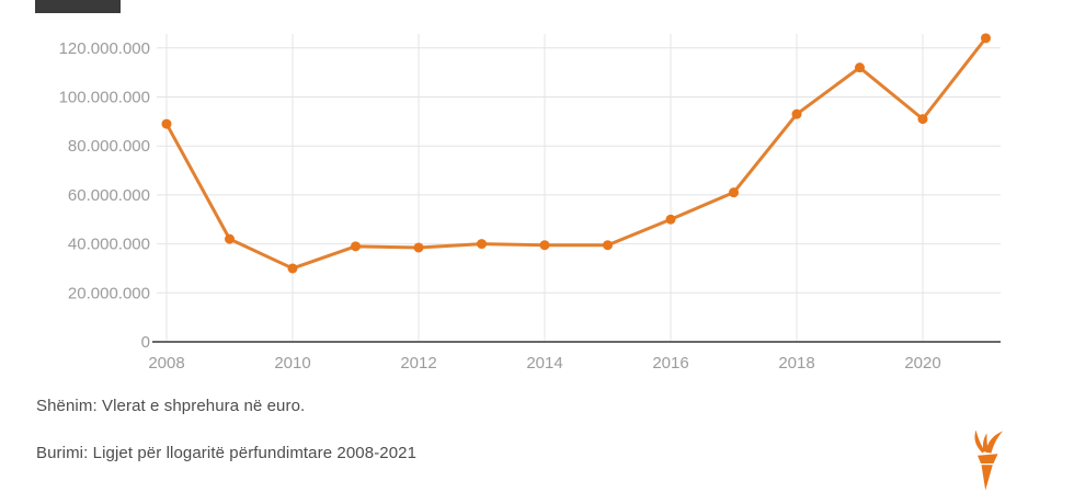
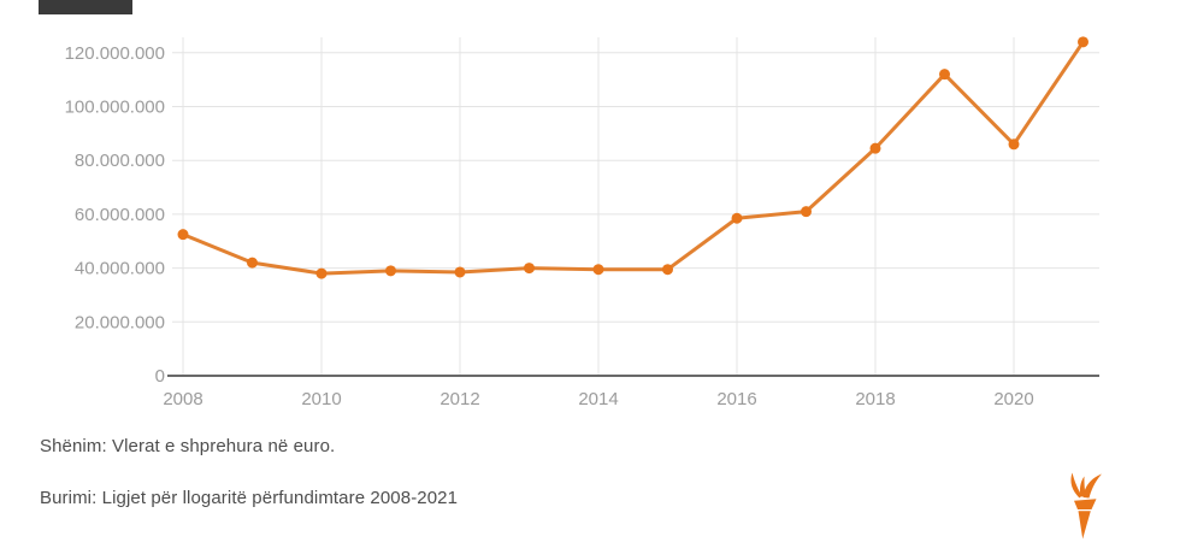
2008: 89000000 -> 52000000
2010: 30000000 -> 38000000
2016: 50000000 -> 58000000
2018: 93000000 -> 84000000
2020: 91000000 -> 86000000
